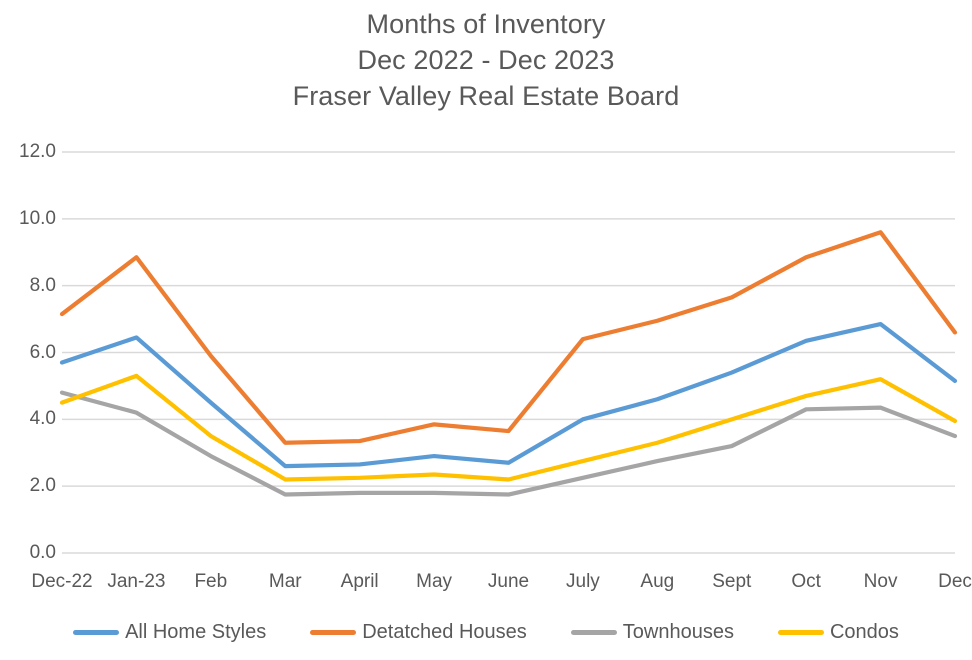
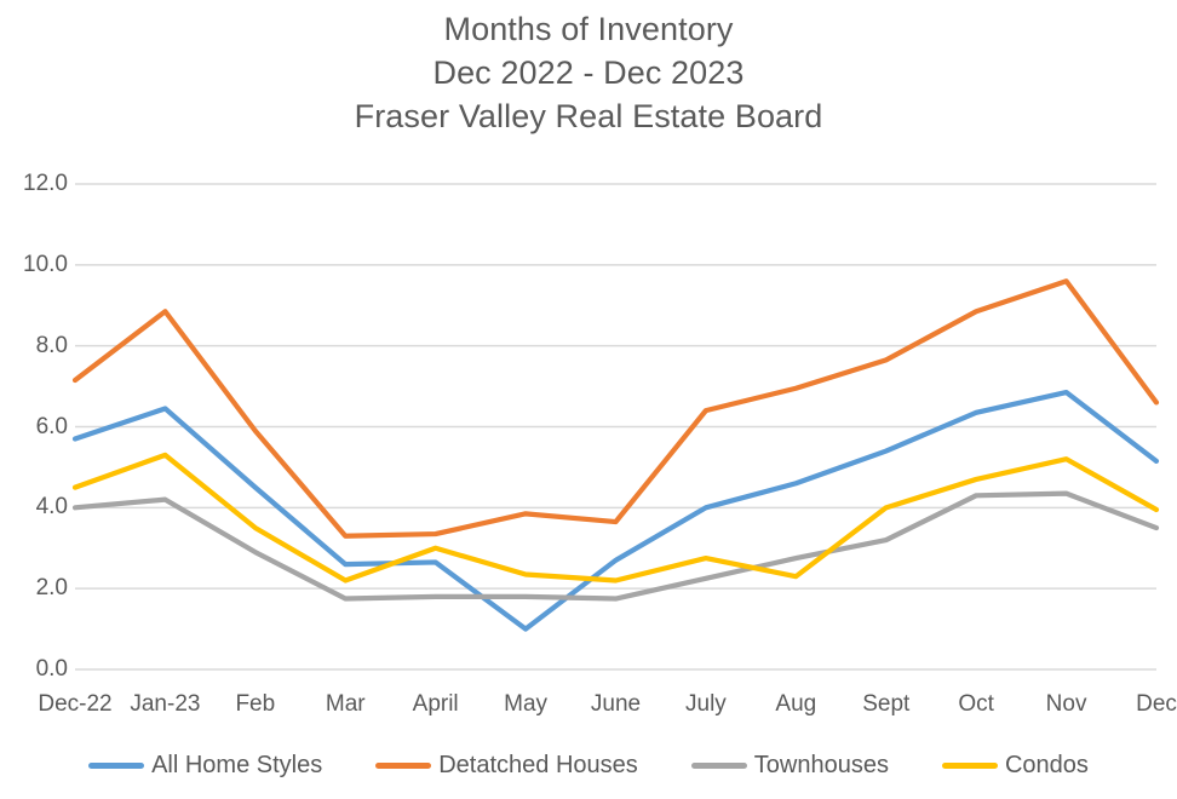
Townhouses/Dec-22: 4.8 -> 4.0
Condos/April: 2.2 -> 3.0
All Home Styles/May: 2.9 -> 1.0
Condos/Aug: 3.3 -> 2.3
